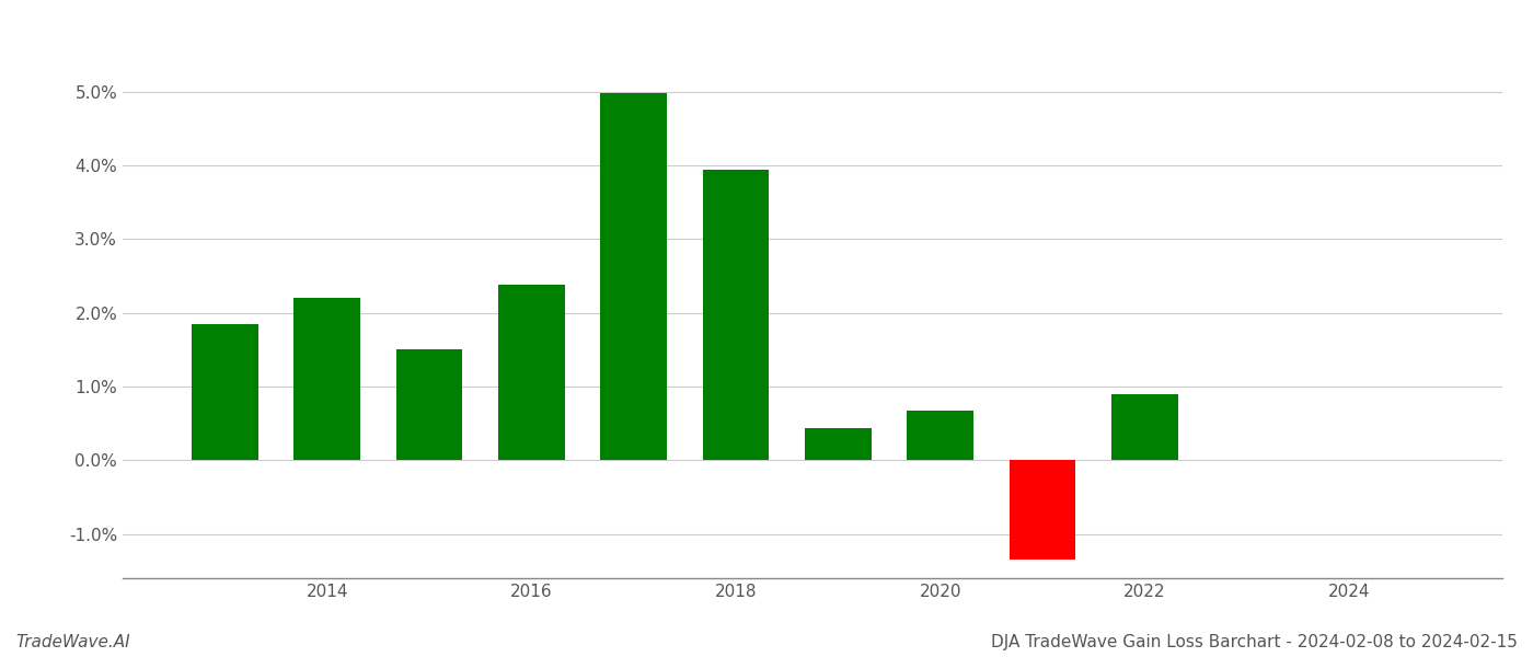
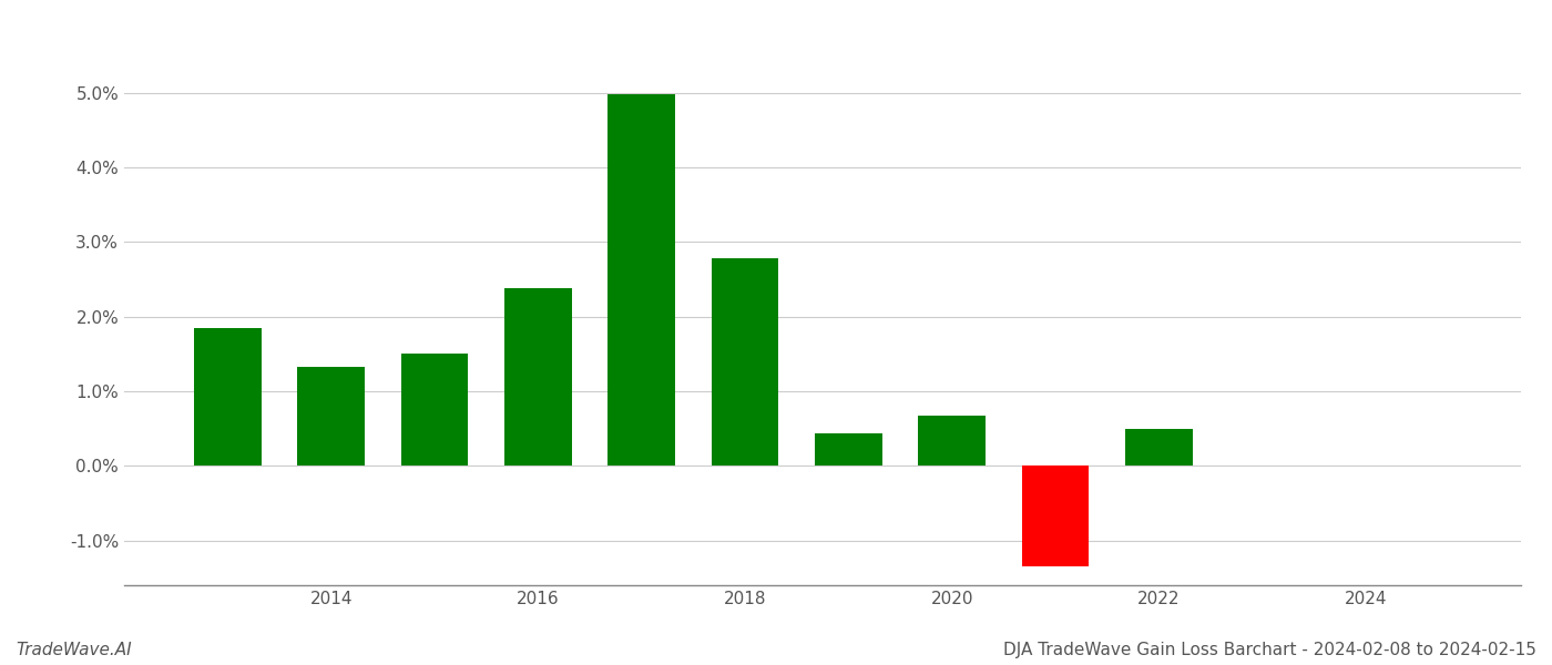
2014: 2.20% -> 1.33%
2018: 3.94% -> 2.78%
2022: 0.90% -> 0.50%
